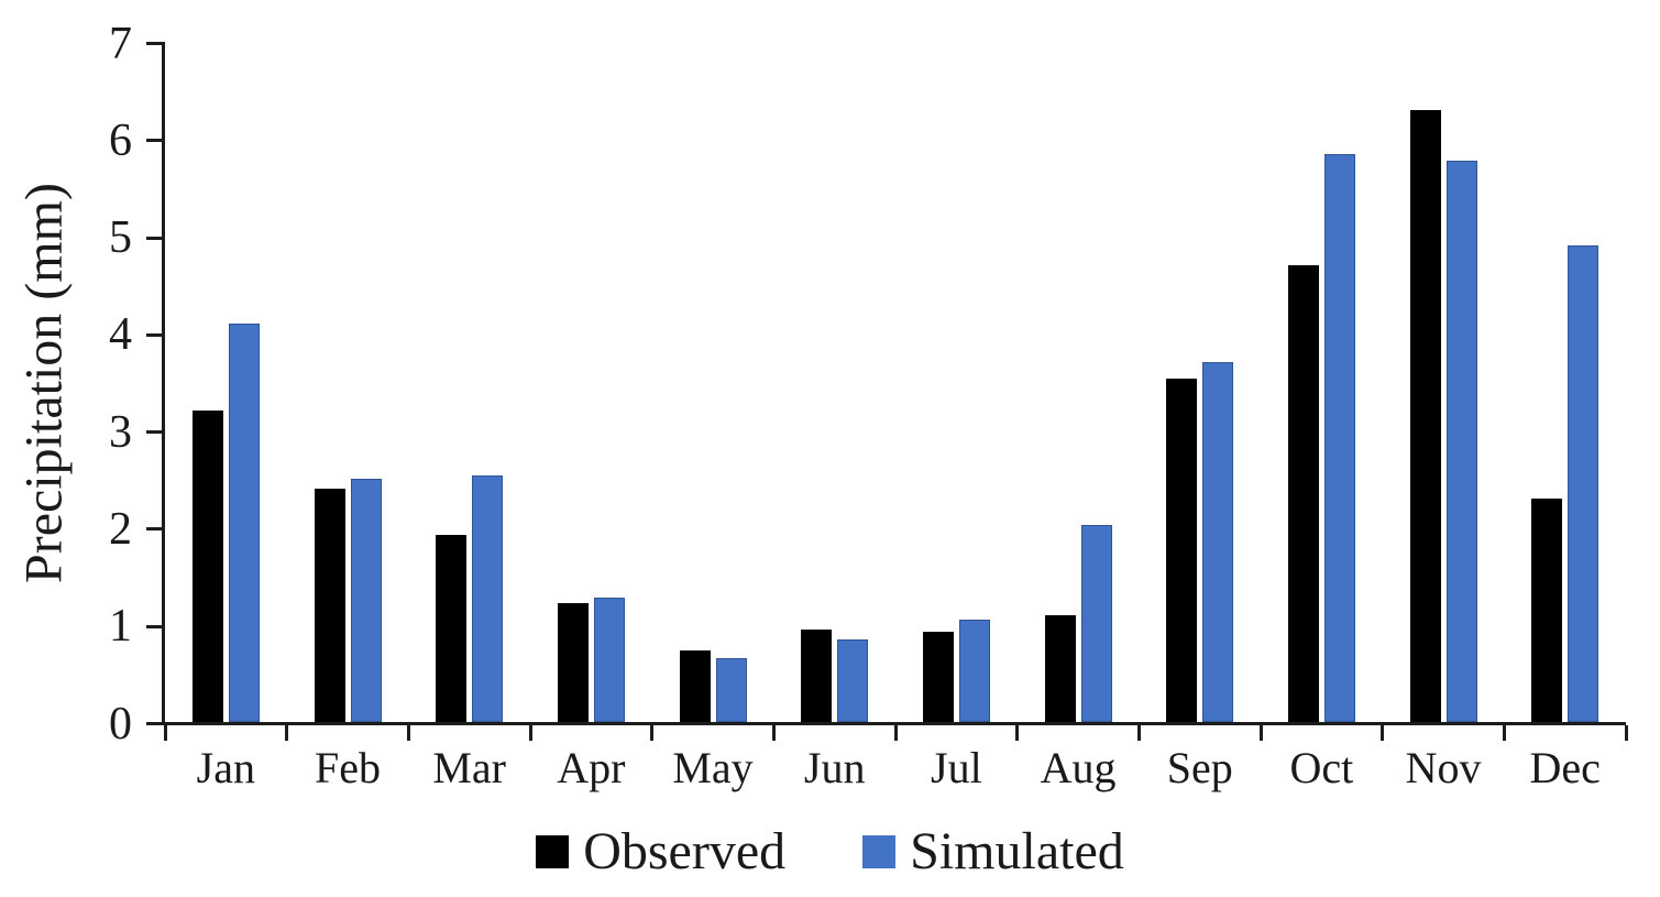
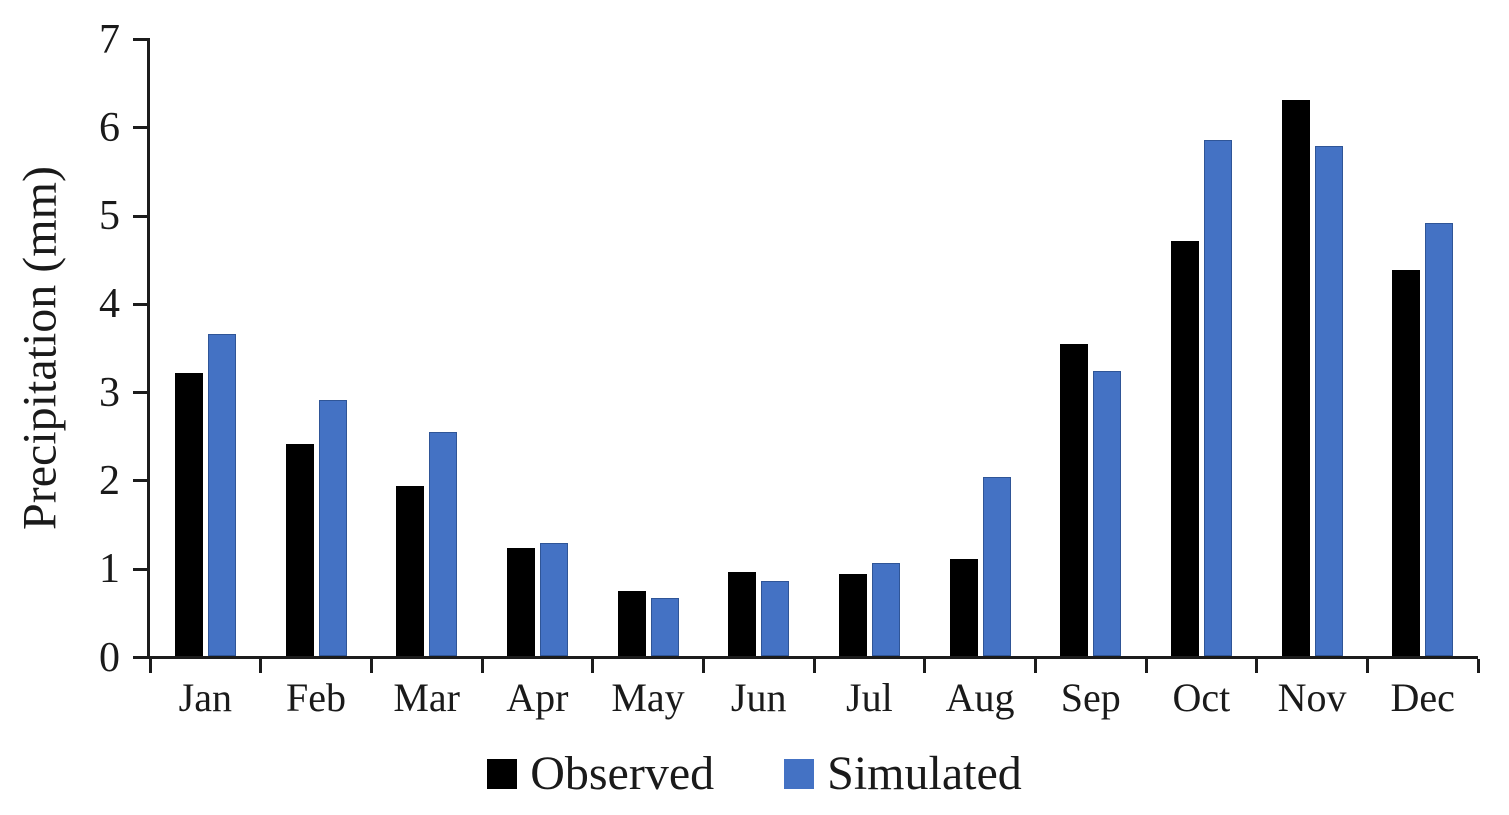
Simulated/Jan: 4.1 -> 3.6
Simulated/Feb: 2.5 -> 2.9
Simulated/Sep: 3.7 -> 3.2
Observed/Dec: 2.3 -> 4.4
